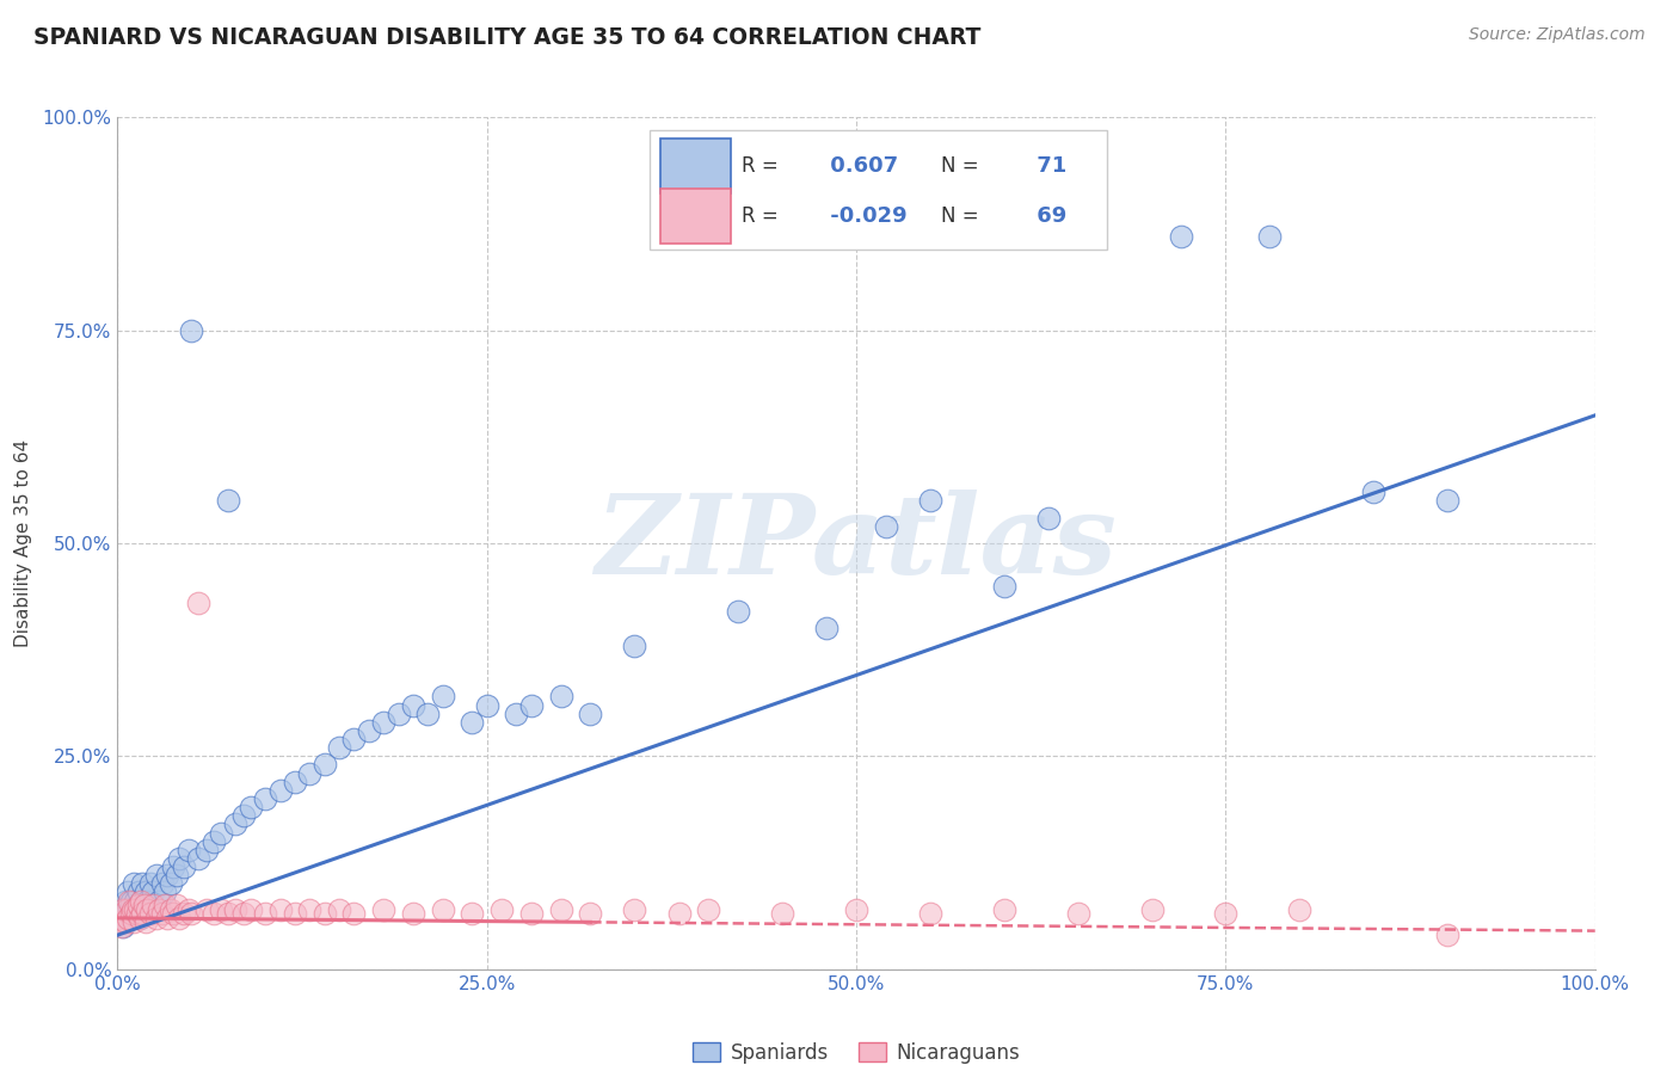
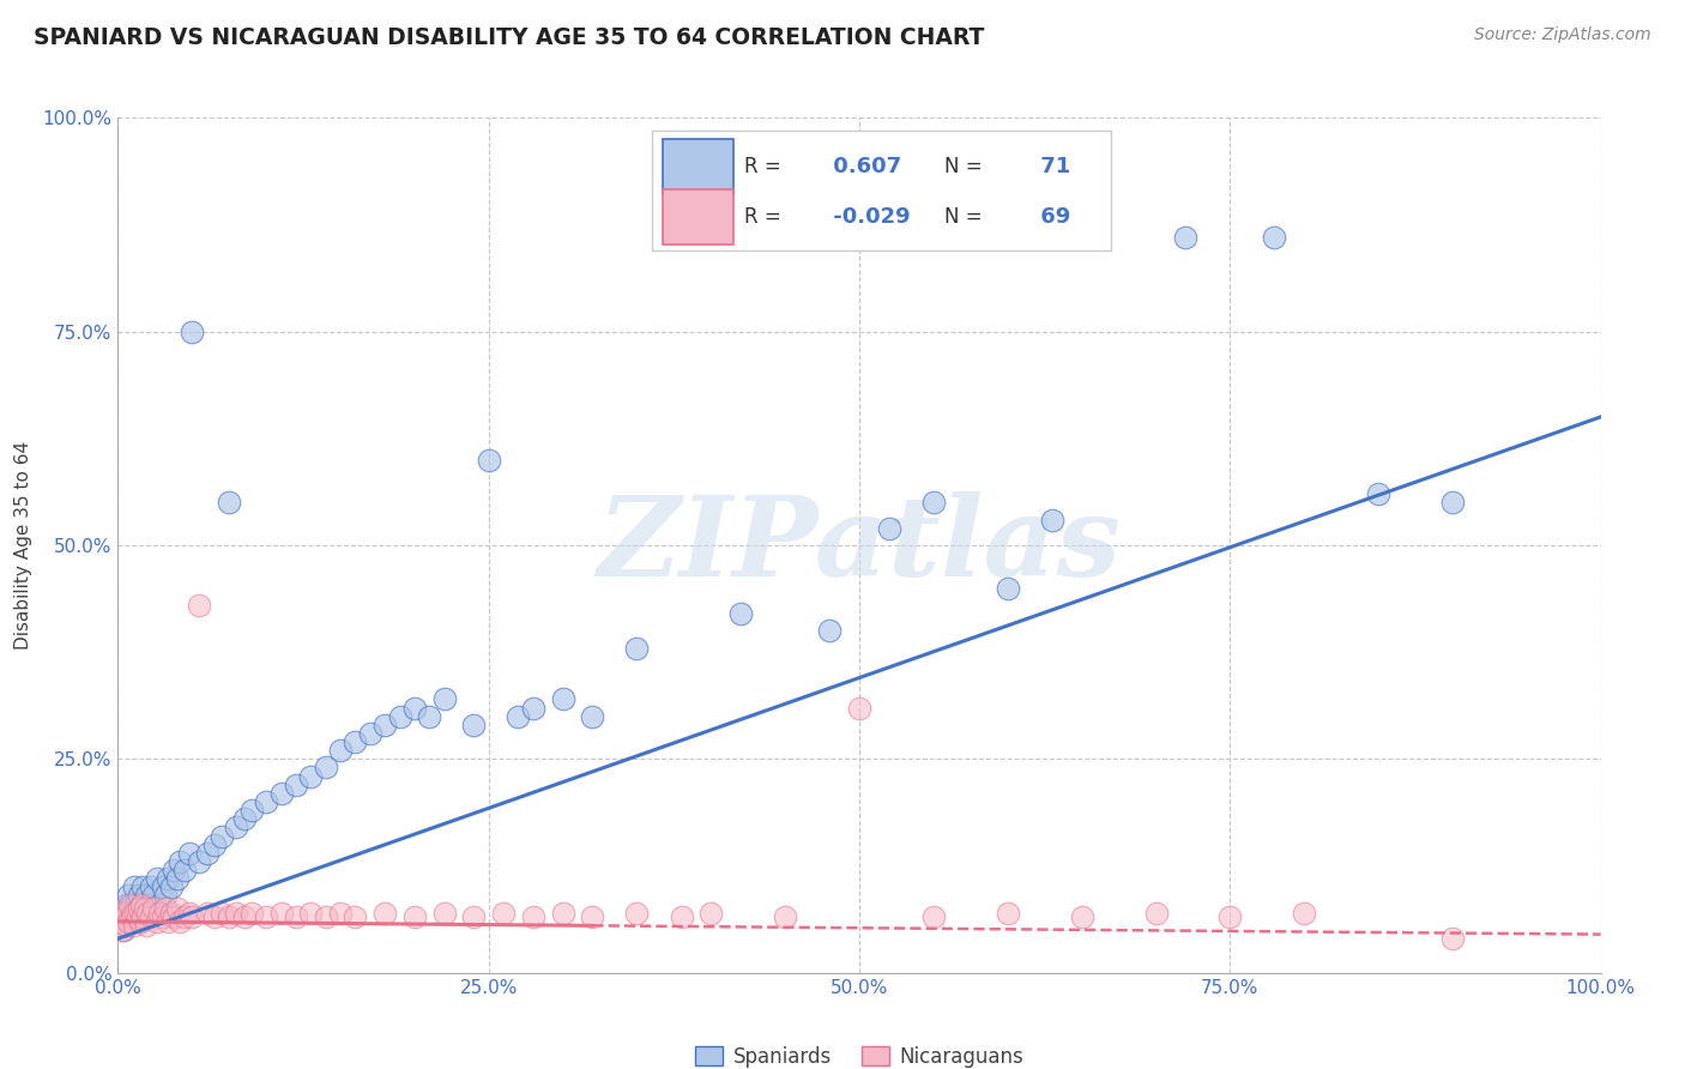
Spaniards/25.0%: 31% -> 60%
Nicaraguans/50.0%: 7.0% -> 31.0%
